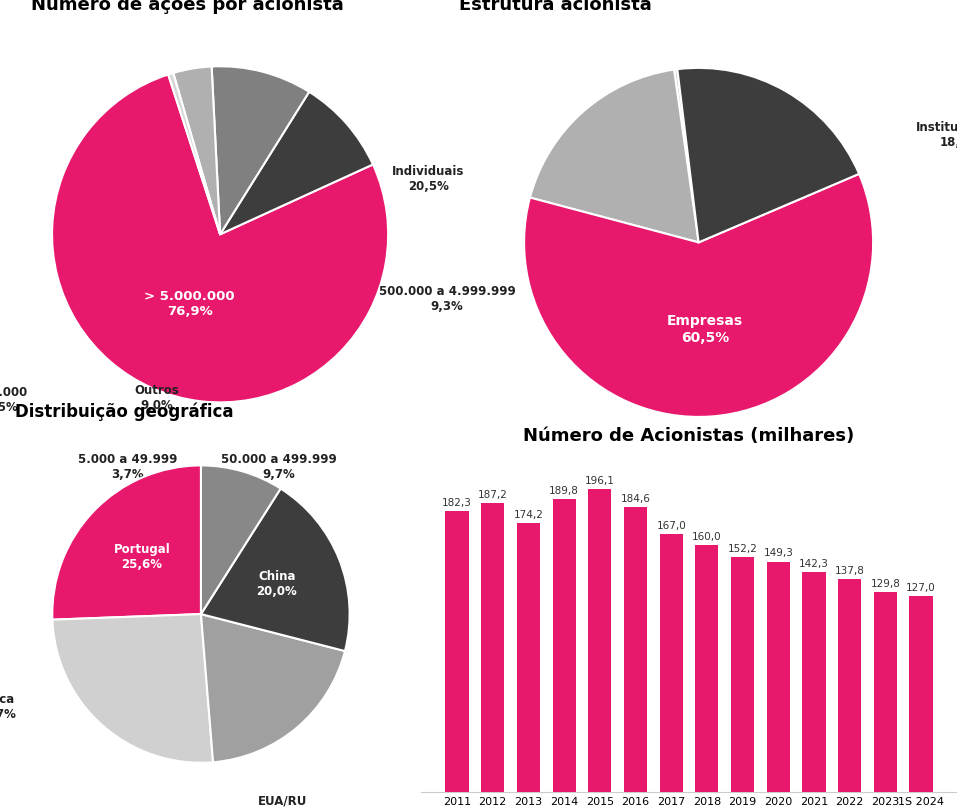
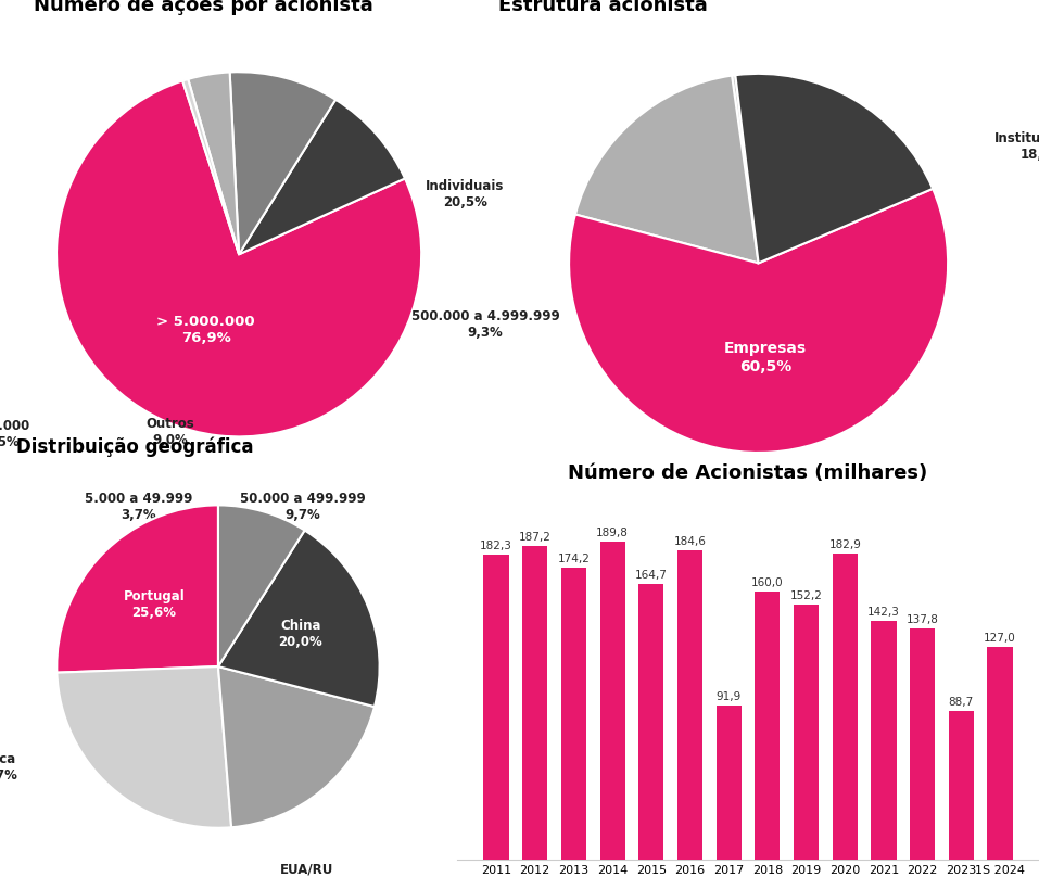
2015: 196,1 -> 164,7
2017: 167,0 -> 91,9
2020: 149,3 -> 182,9
2023: 129,8 -> 88,7
